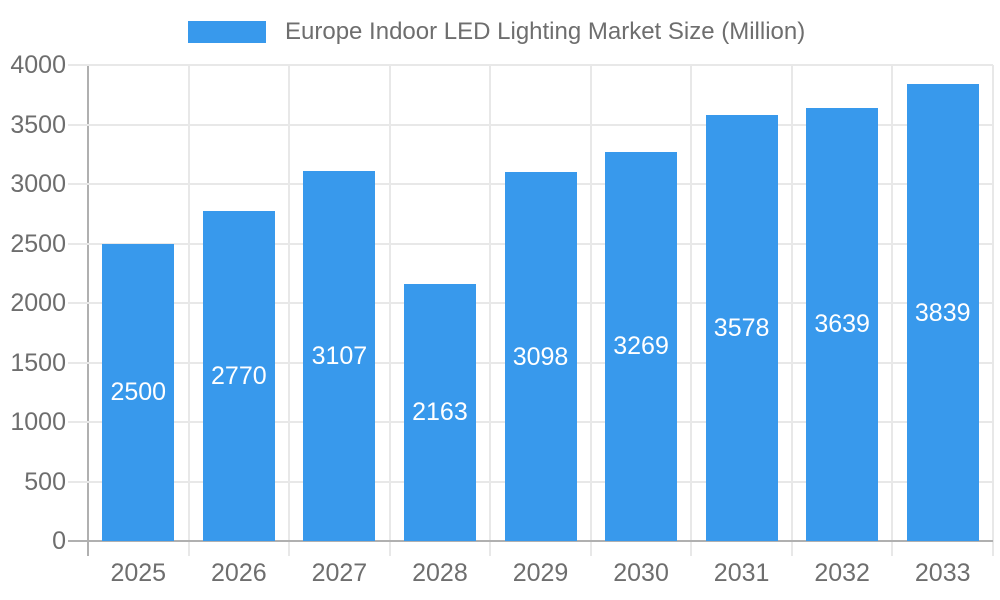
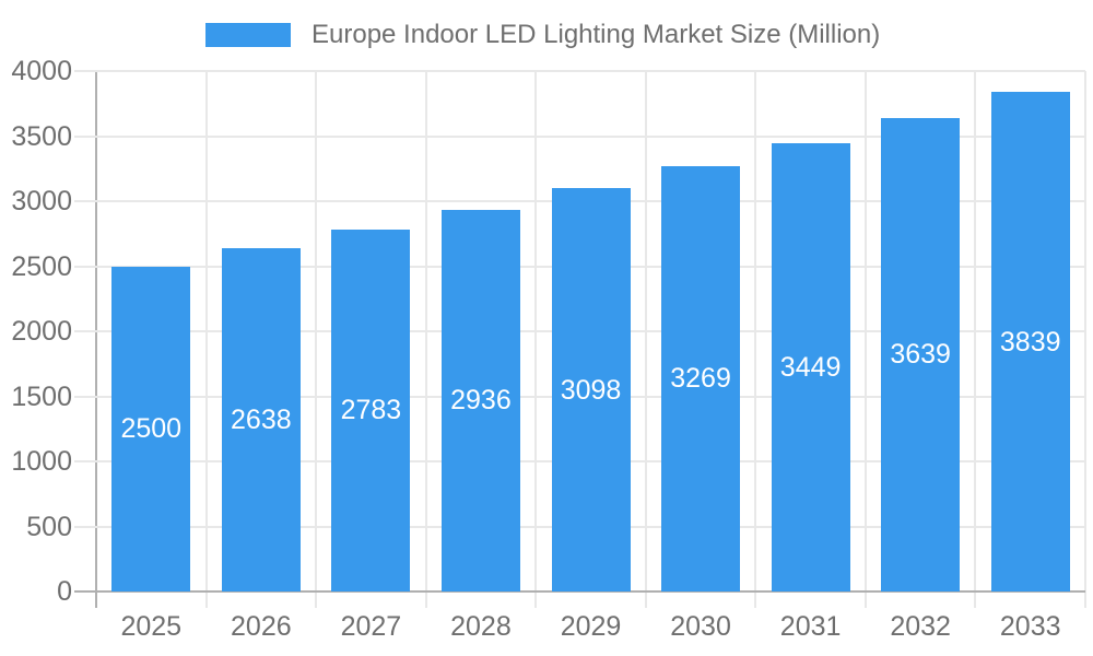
2026: 2770 -> 2638
2027: 3107 -> 2783
2028: 2163 -> 2936
2031: 3578 -> 3449
